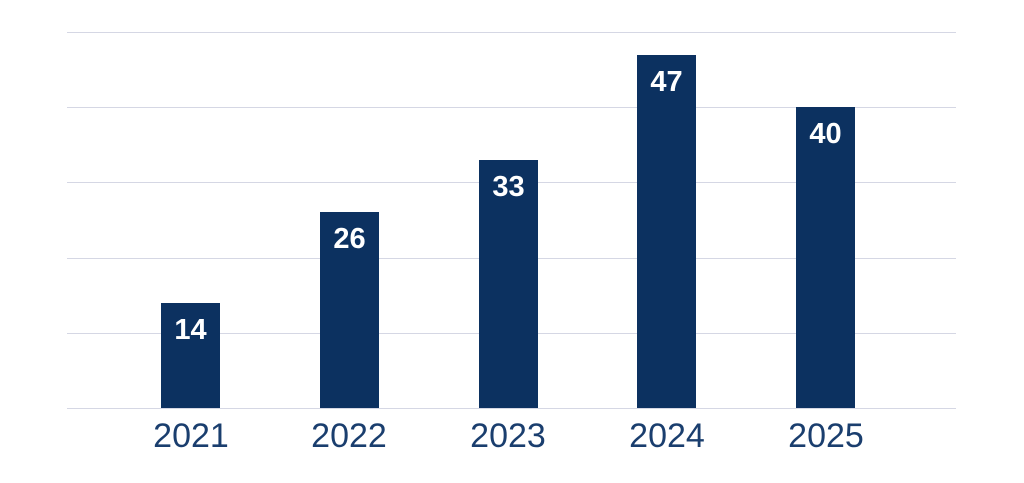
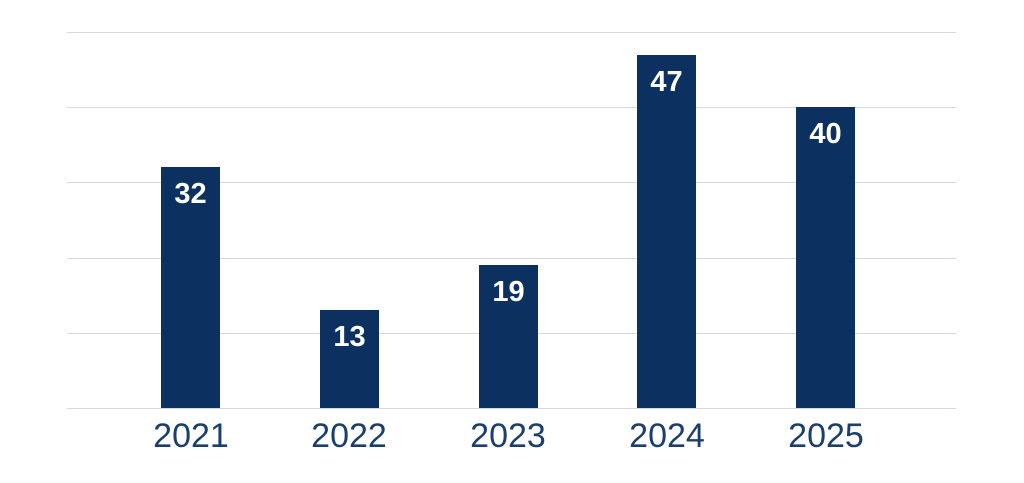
2021: 14 -> 32
2022: 26 -> 13
2023: 33 -> 19
